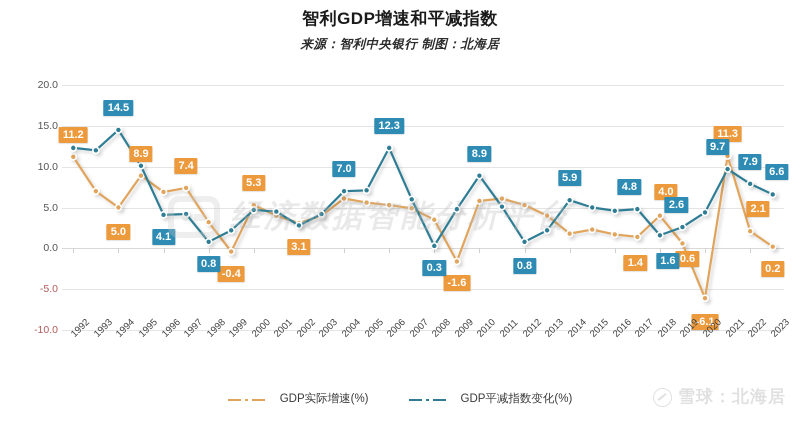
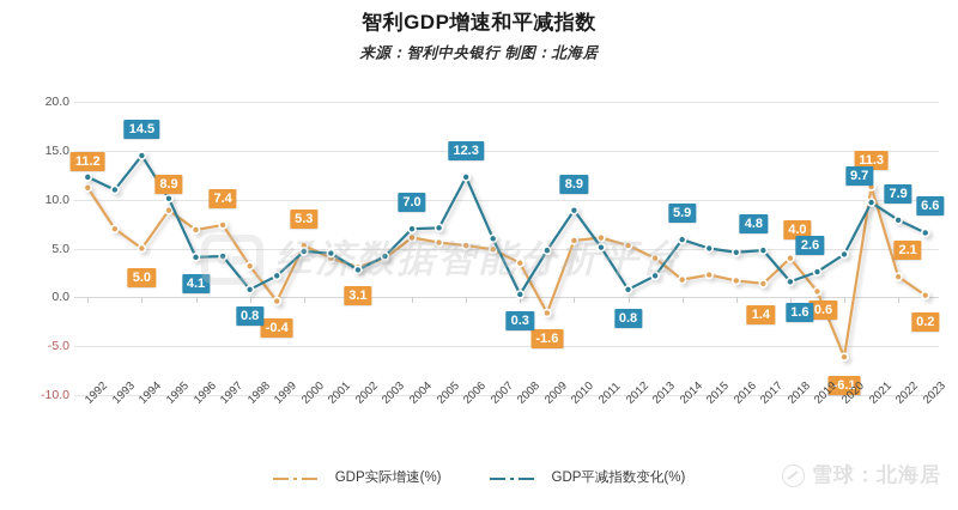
GDP平减指数变化(%)/1993: 12 -> 11
